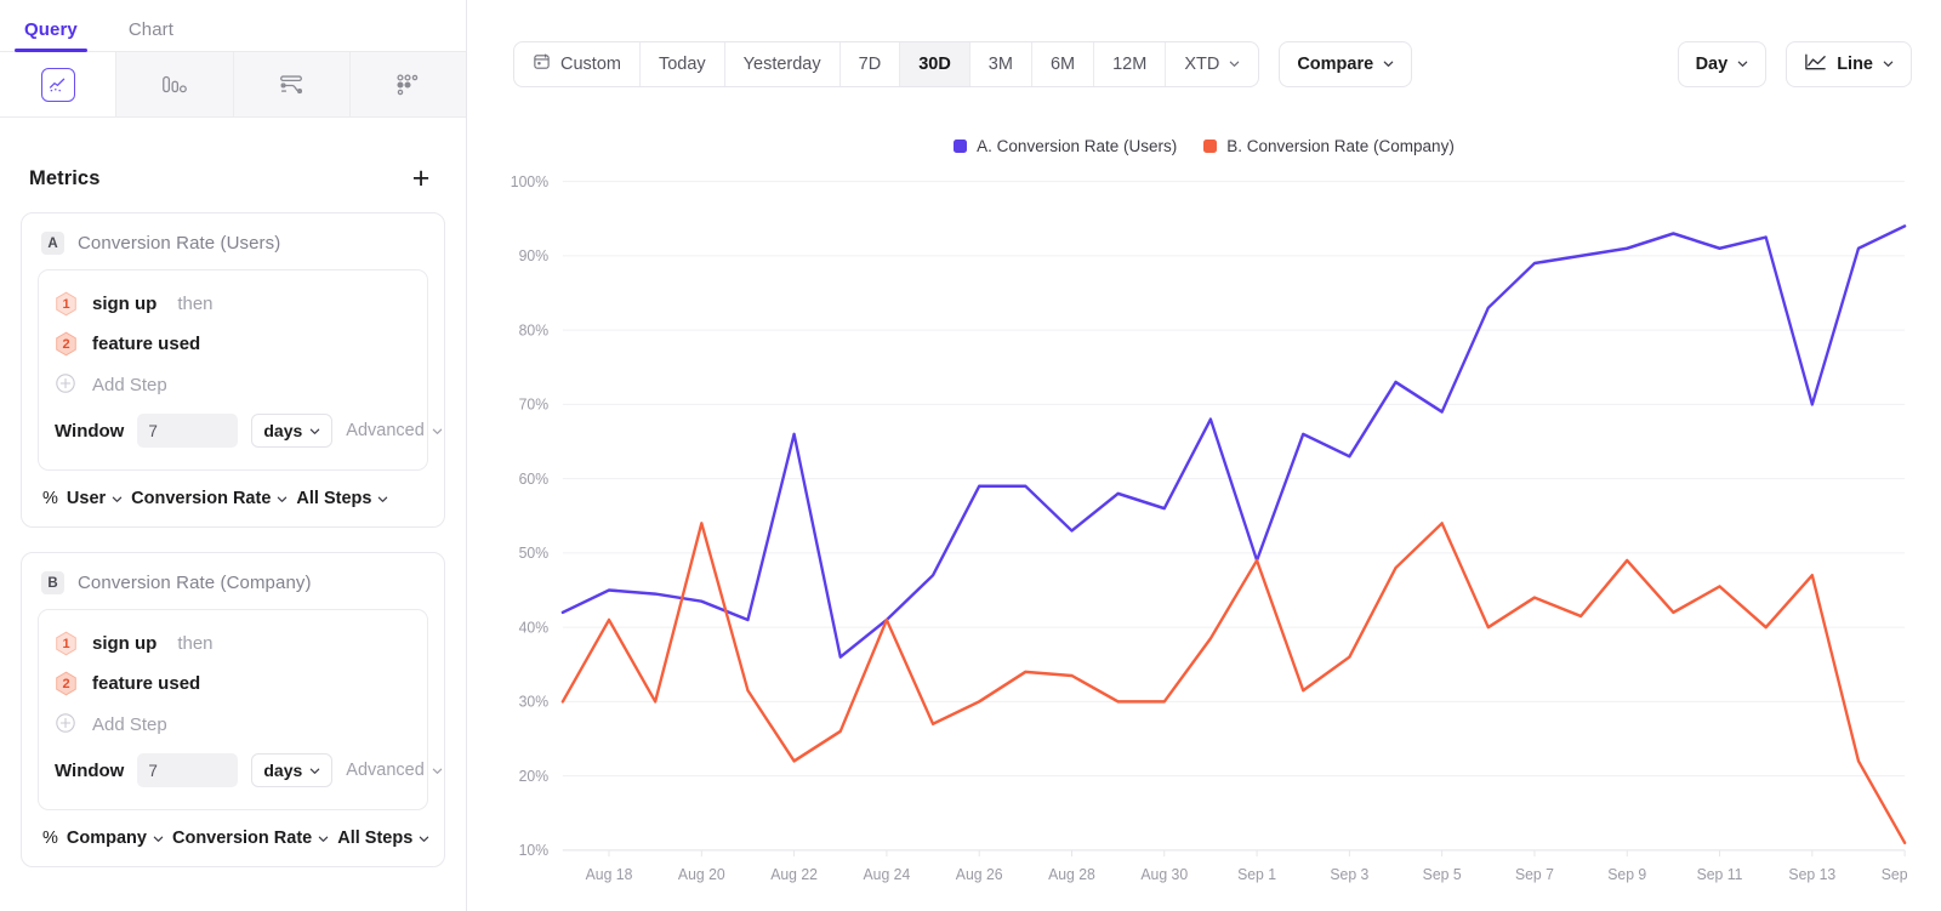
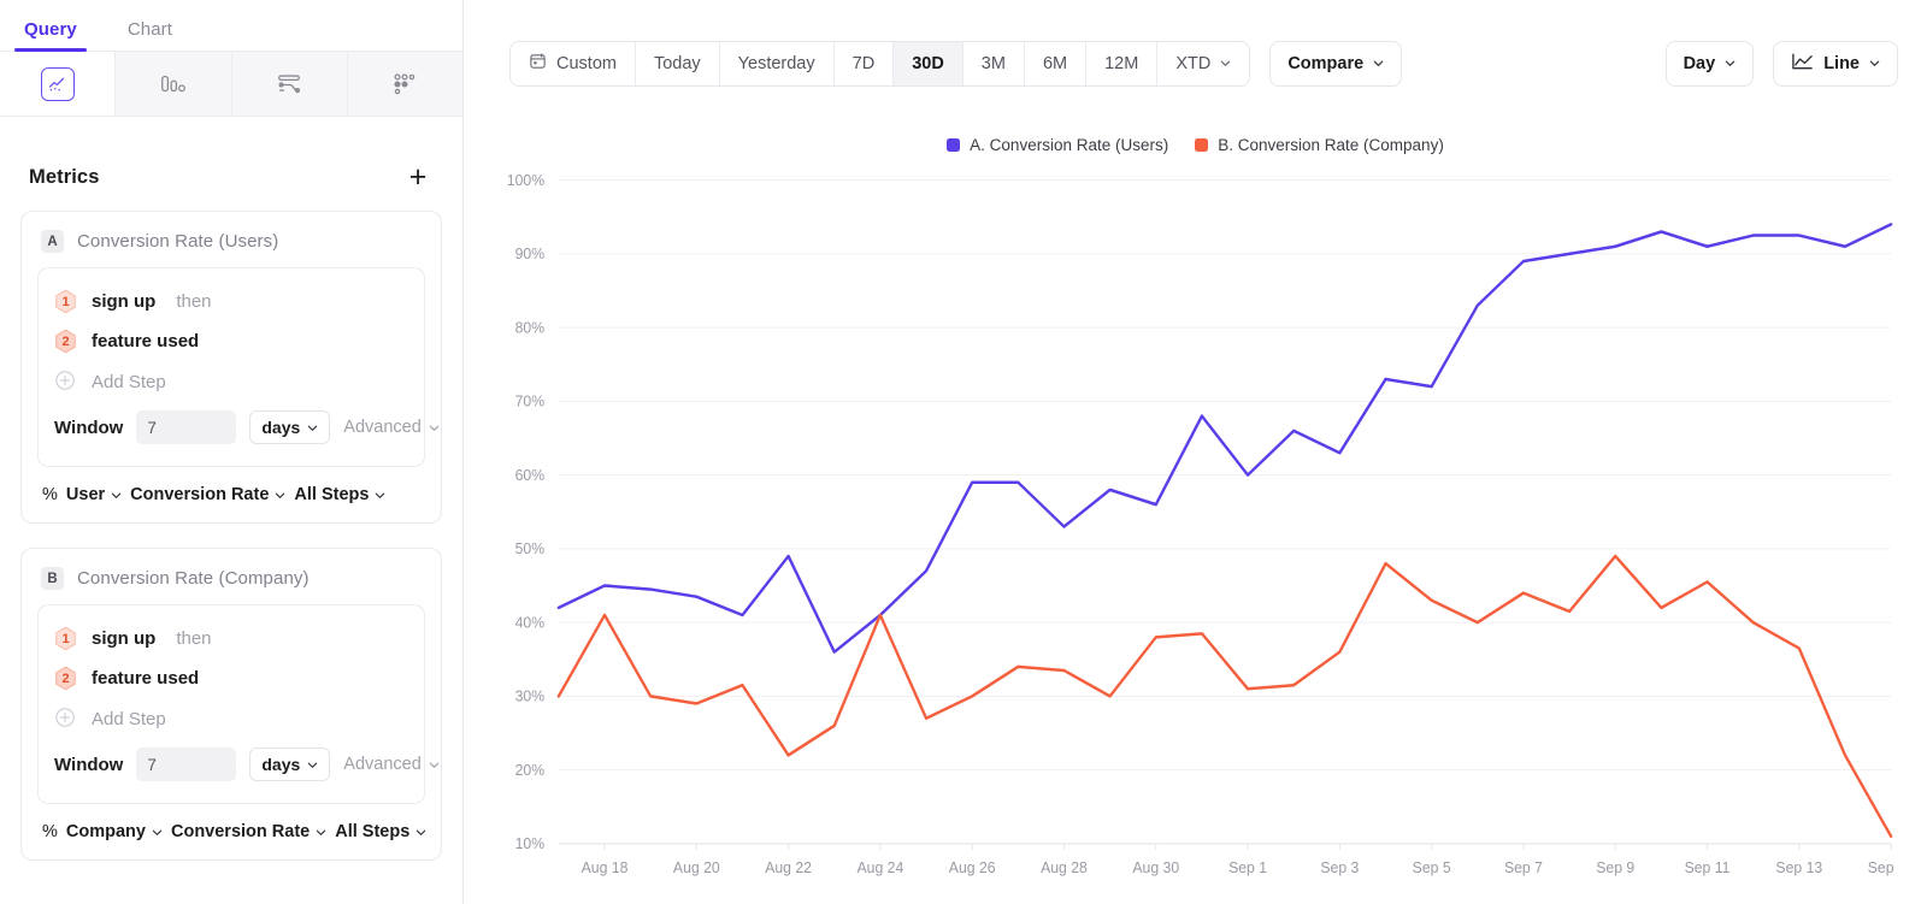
B. Conversion Rate (Company)/Aug 20: 54% -> 29%
A. Conversion Rate (Users)/Aug 22: 66% -> 49%
B. Conversion Rate (Company)/Aug 30: 30% -> 38%
A. Conversion Rate (Users)/Sep 1: 49% -> 60%
B. Conversion Rate (Company)/Sep 1: 49% -> 31%
A. Conversion Rate (Users)/Sep 5: 69% -> 72%
B. Conversion Rate (Company)/Sep 5: 54% -> 43%
A. Conversion Rate (Users)/Sep 13: 70% -> 92%
B. Conversion Rate (Company)/Sep 13: 47% -> 36%
